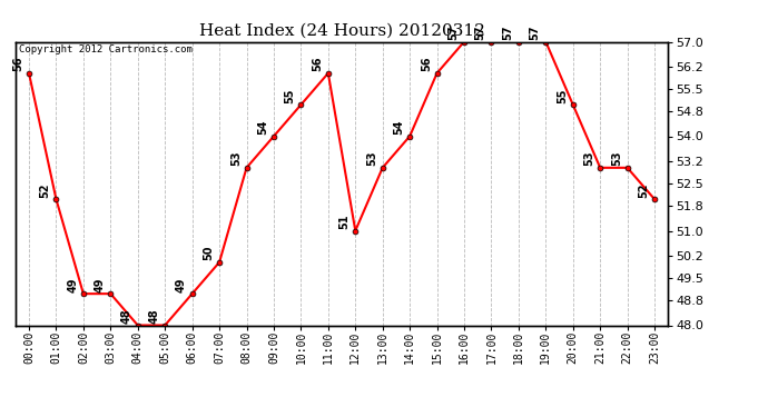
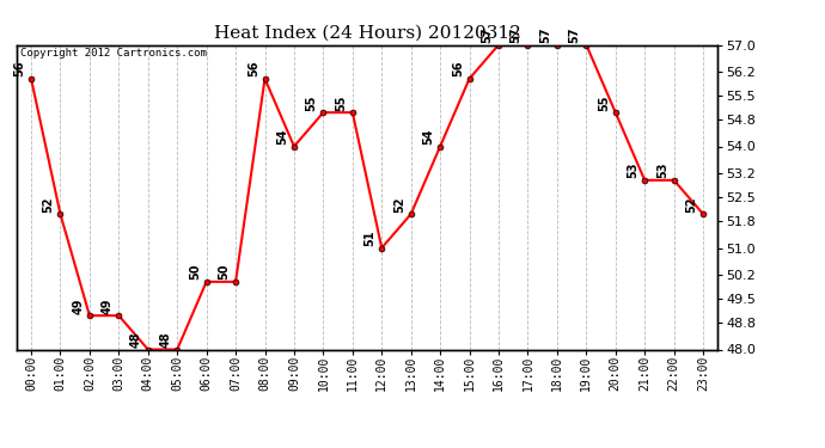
06:00: 49 -> 50
08:00: 53 -> 56
11:00: 56 -> 55
13:00: 53 -> 52
